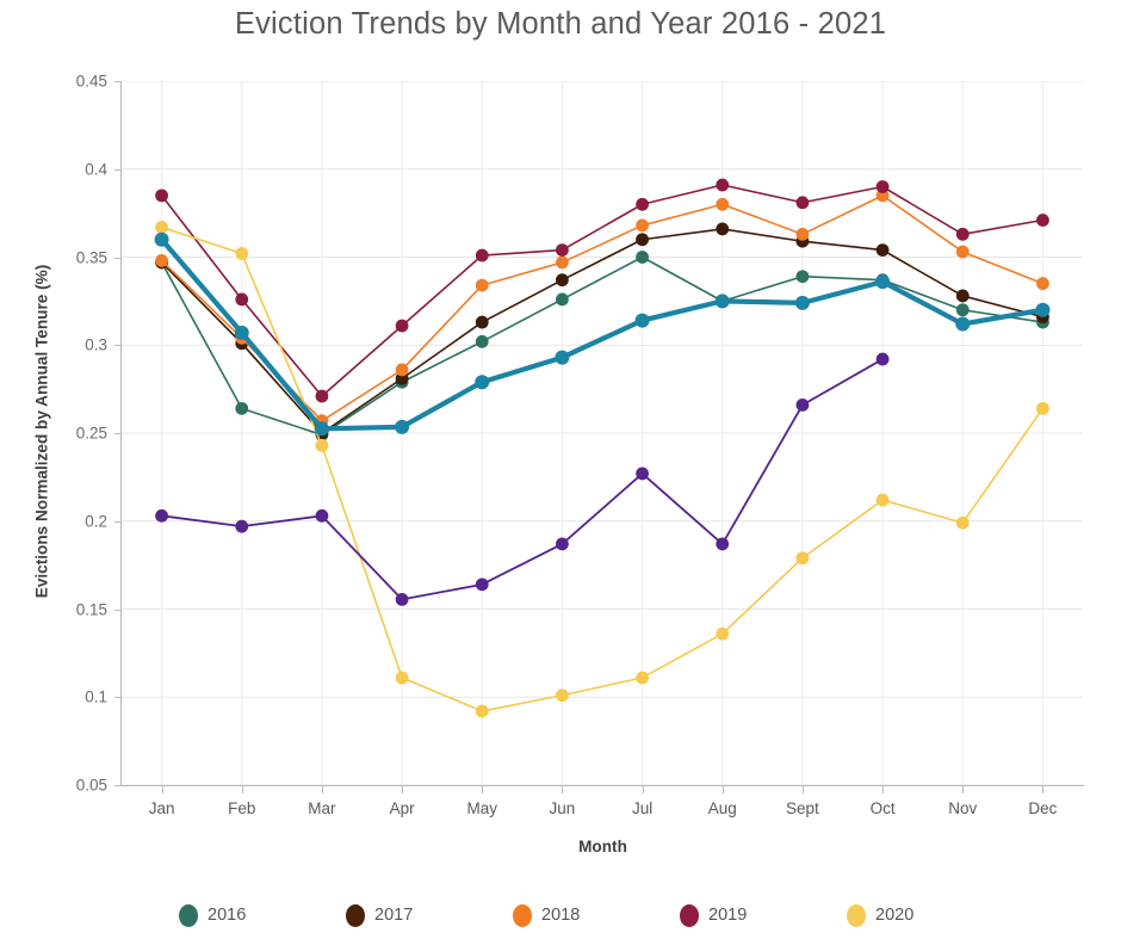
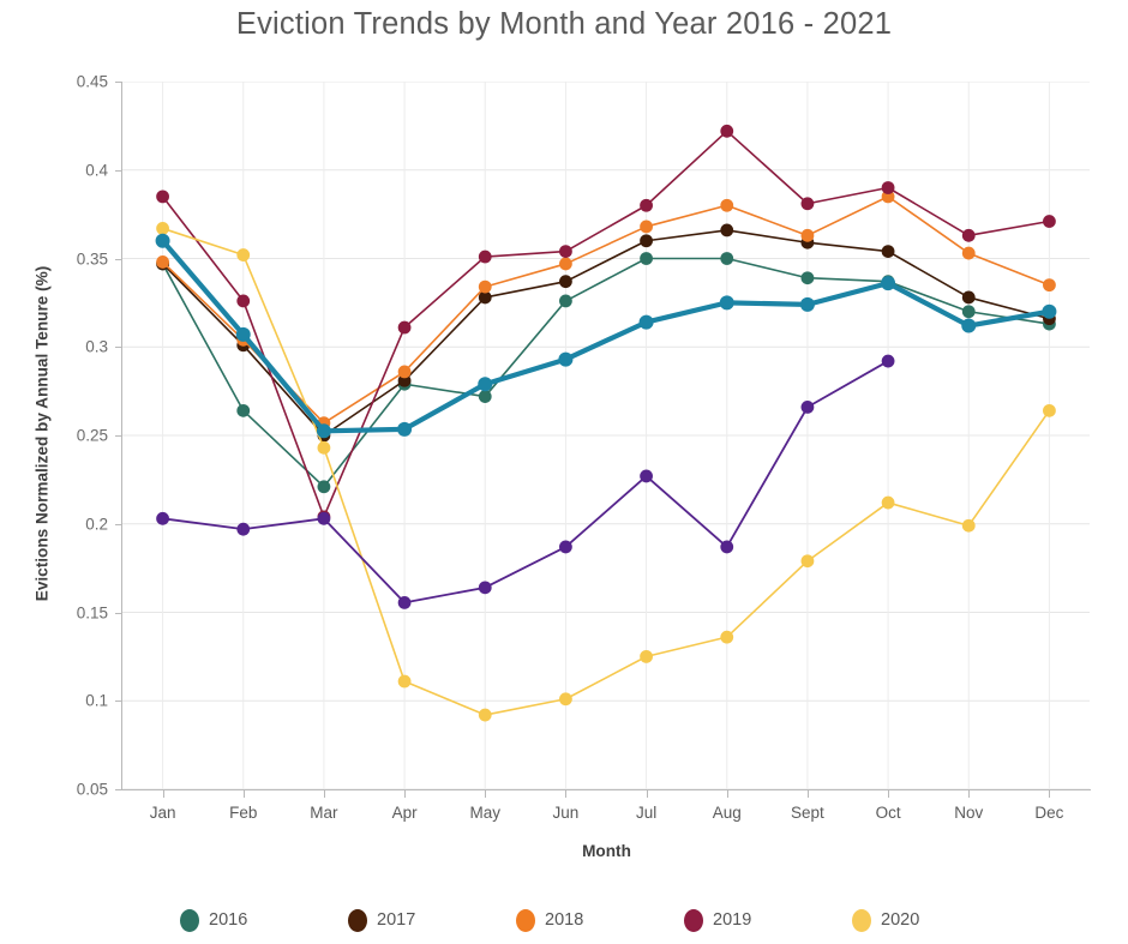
2016/Mar: 0.249 -> 0.221
2019/Mar: 0.271 -> 0.204
2016/May: 0.302 -> 0.272
2017/May: 0.313 -> 0.328
2020/Jul: 0.111 -> 0.125
2016/Aug: 0.325 -> 0.350
2019/Aug: 0.391 -> 0.422
